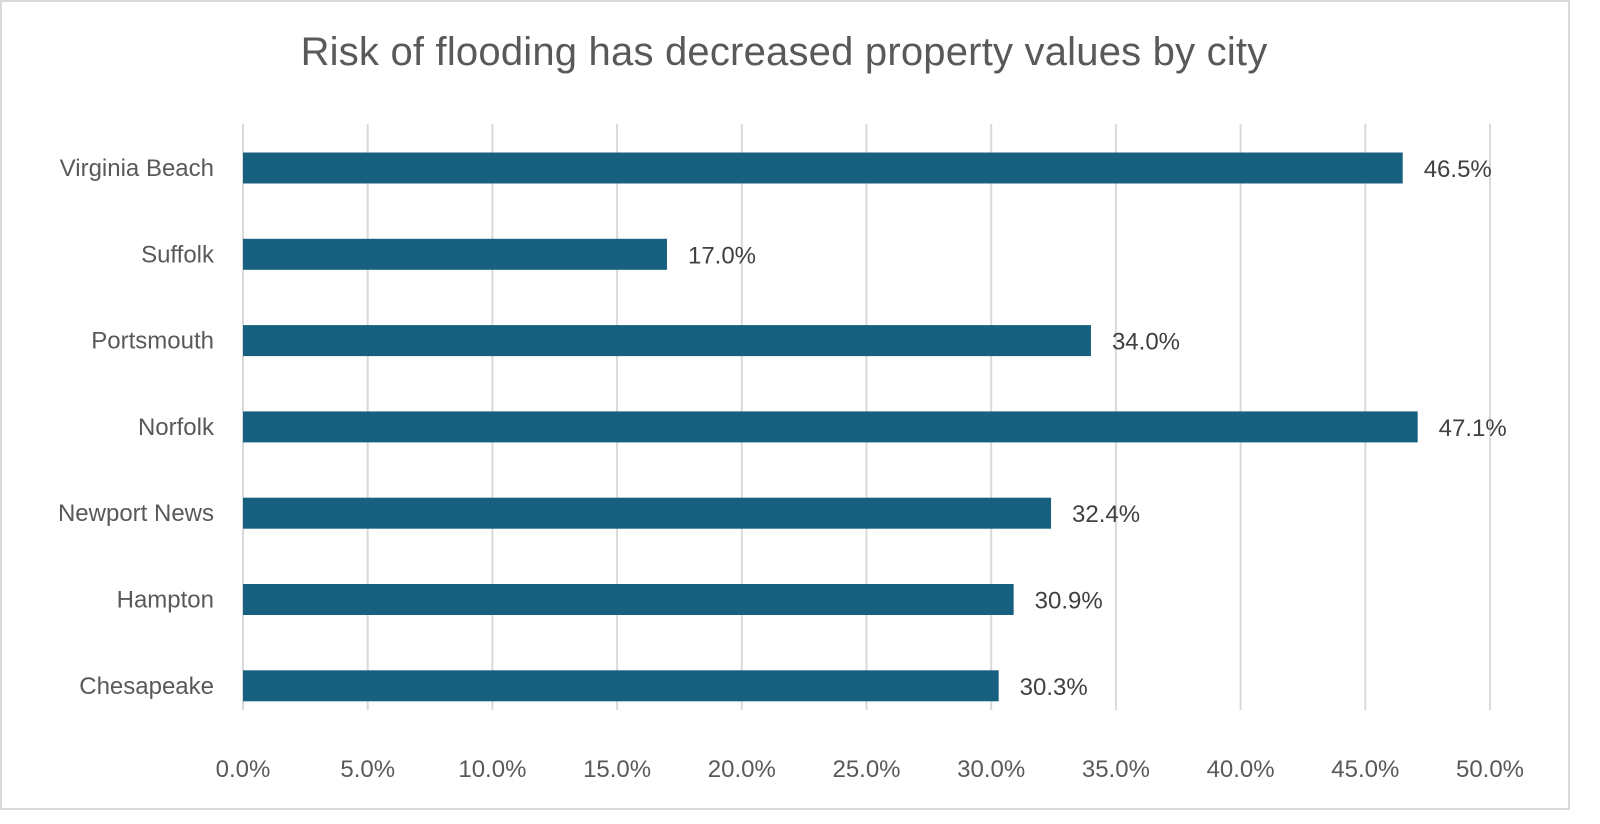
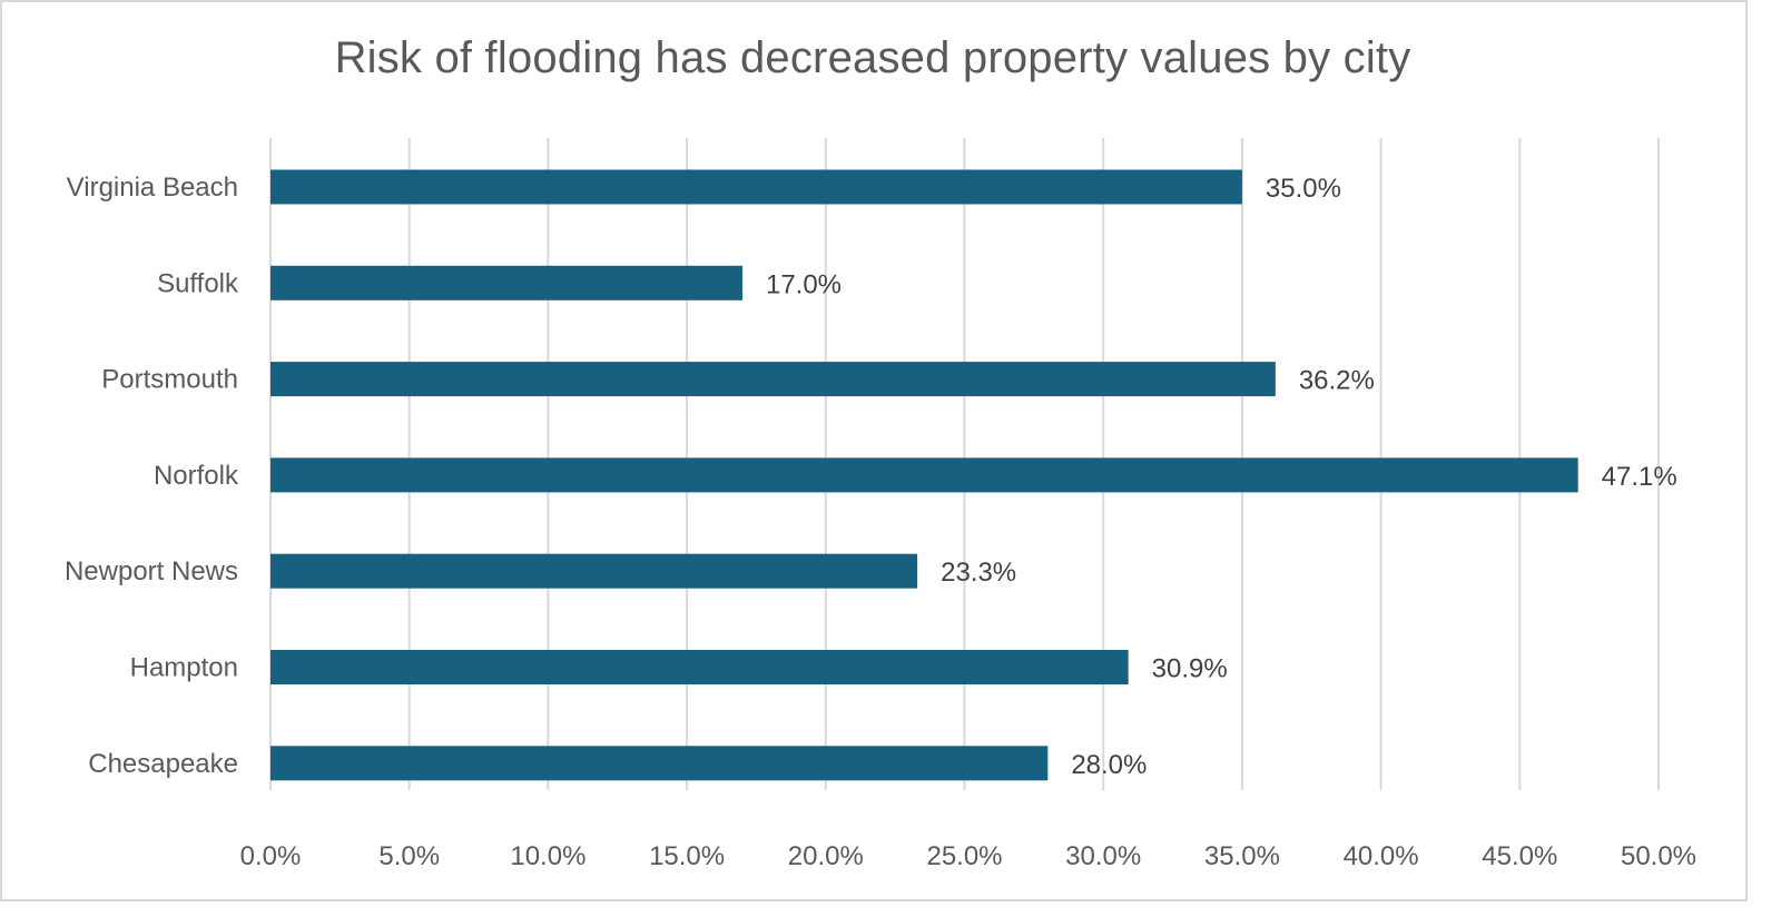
Virginia Beach: 46.5% -> 35.0%
Portsmouth: 34.0% -> 36.2%
Newport News: 32.4% -> 23.3%
Chesapeake: 30.3% -> 28.0%
